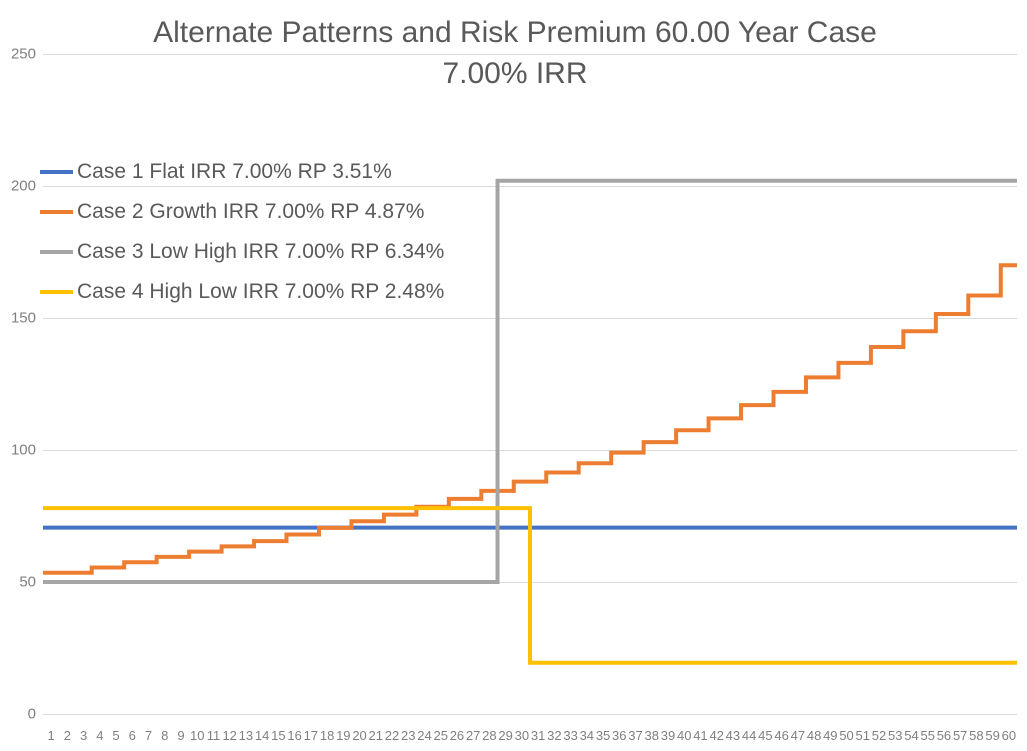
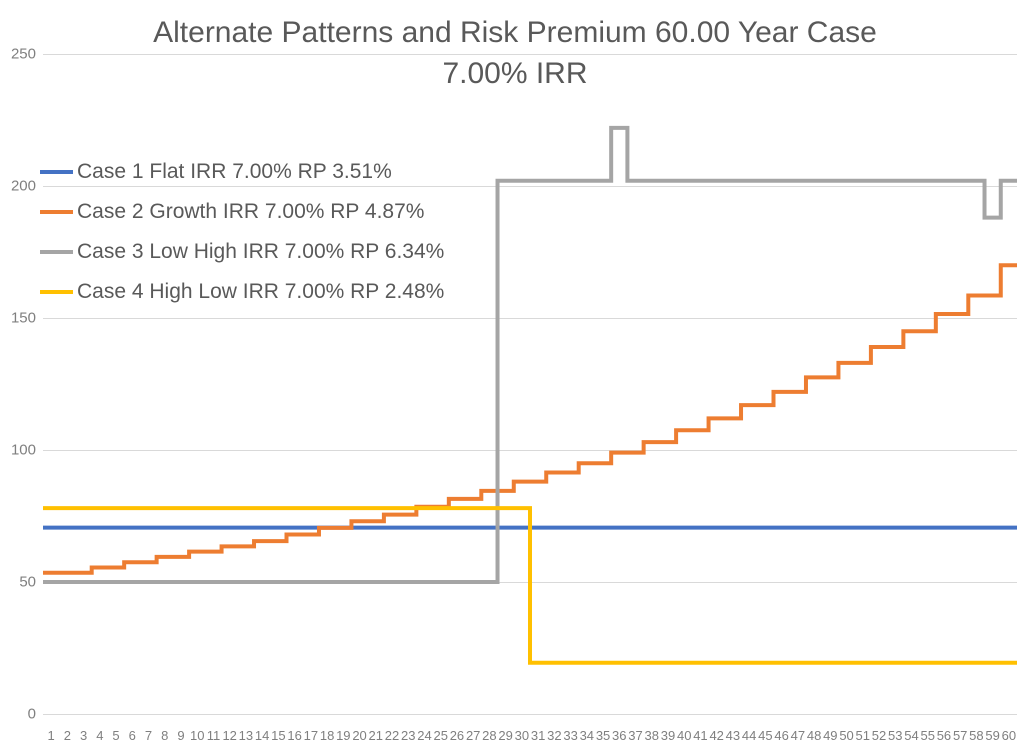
Case 3 Low High IRR 7.00% RP 6.34%/36: 202 -> 222
Case 3 Low High IRR 7.00% RP 6.34%/59: 202 -> 188
